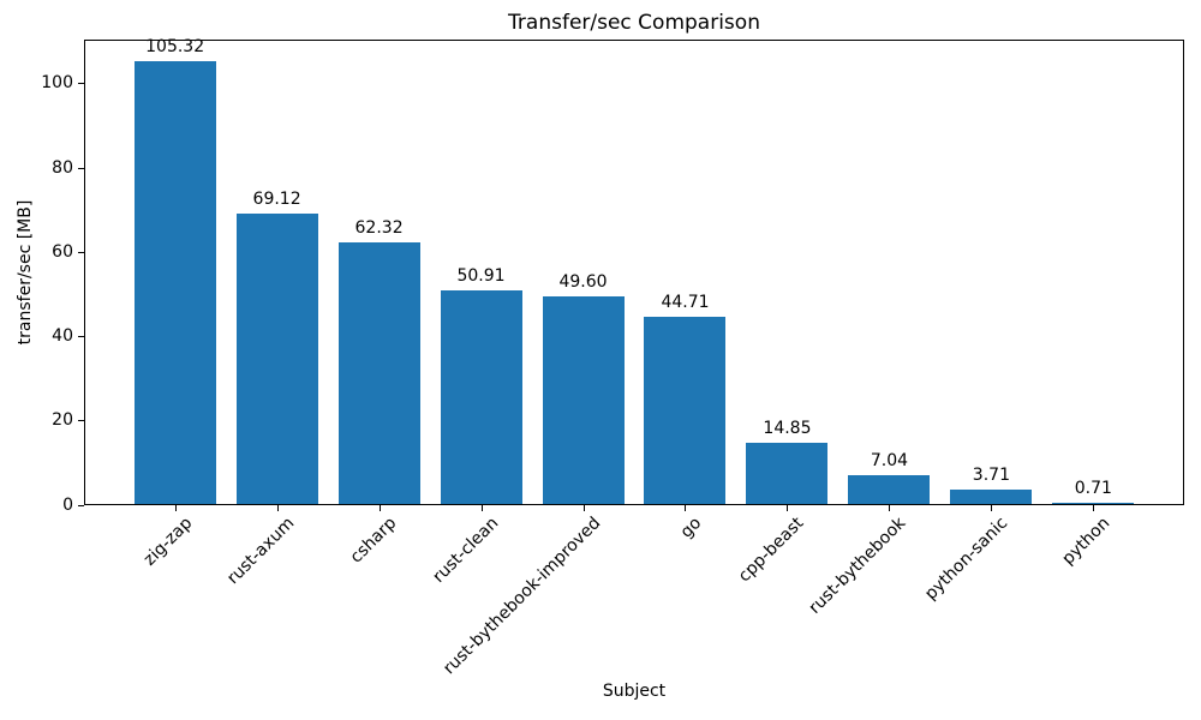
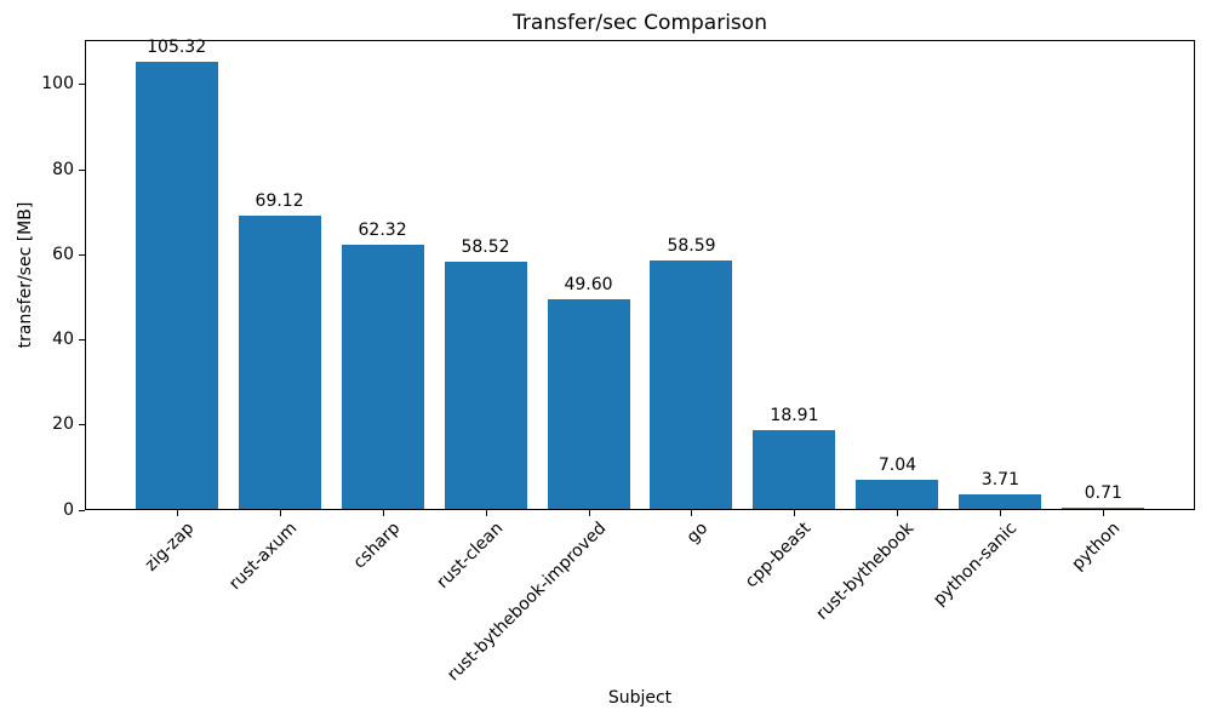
rust-clean: 50.91 -> 58.52
go: 44.71 -> 58.59
cpp-beast: 14.85 -> 18.91
